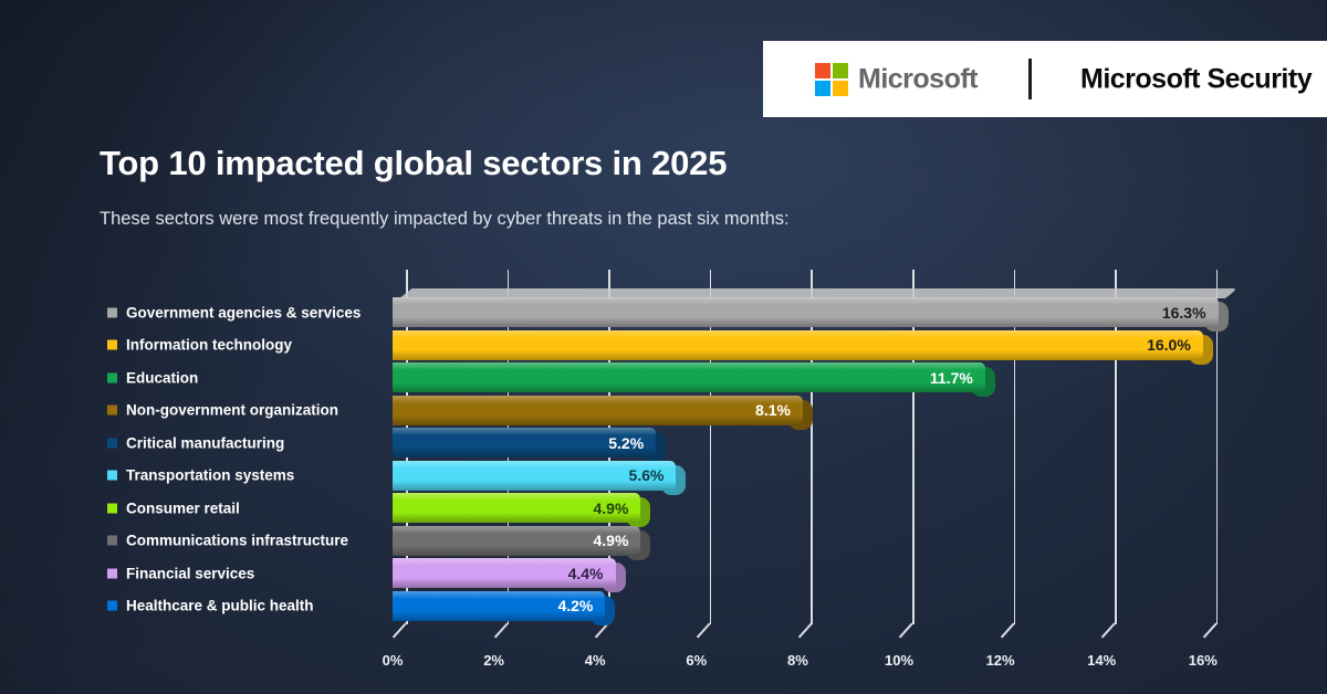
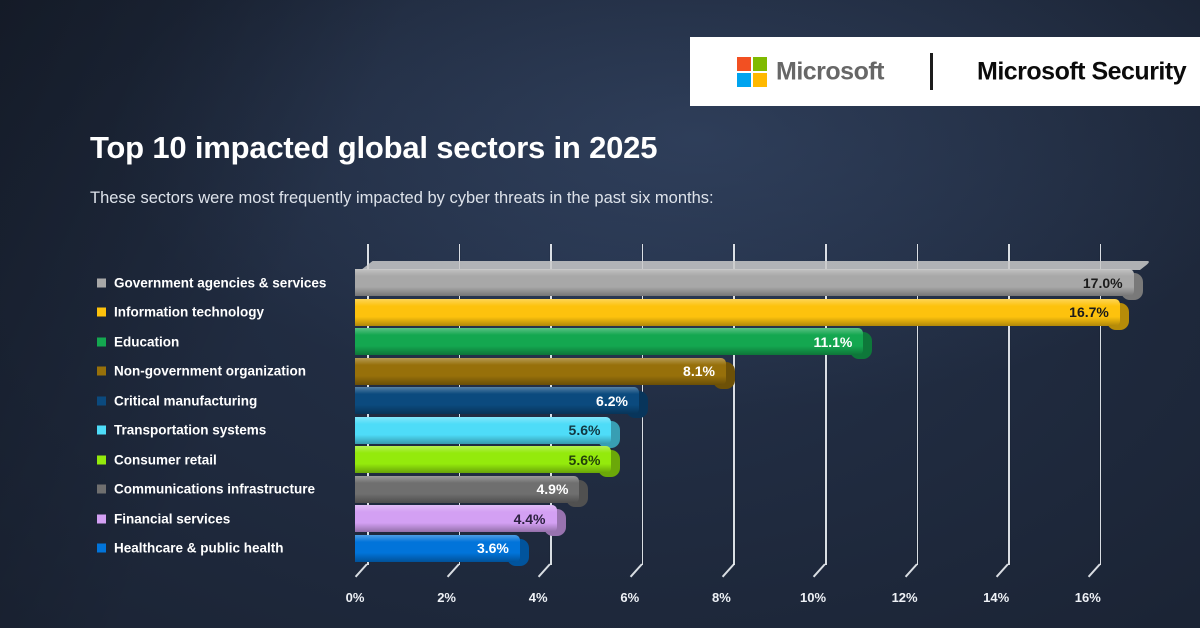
Government agencies & services: 16.3% -> 17.0%
Information technology: 16.0% -> 16.7%
Education: 11.7% -> 11.1%
Critical manufacturing: 5.2% -> 6.2%
Consumer retail: 4.9% -> 5.6%
Healthcare & public health: 4.2% -> 3.6%
